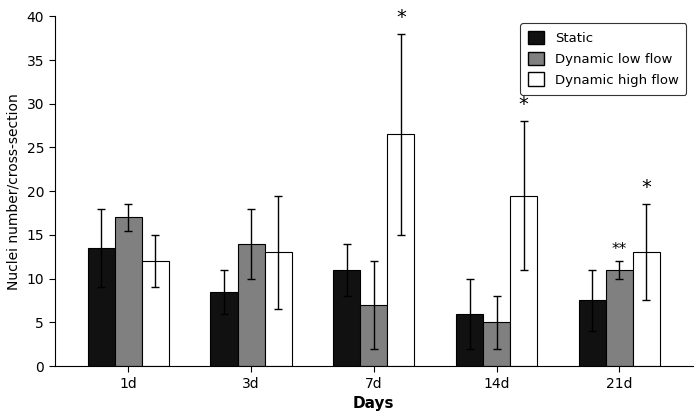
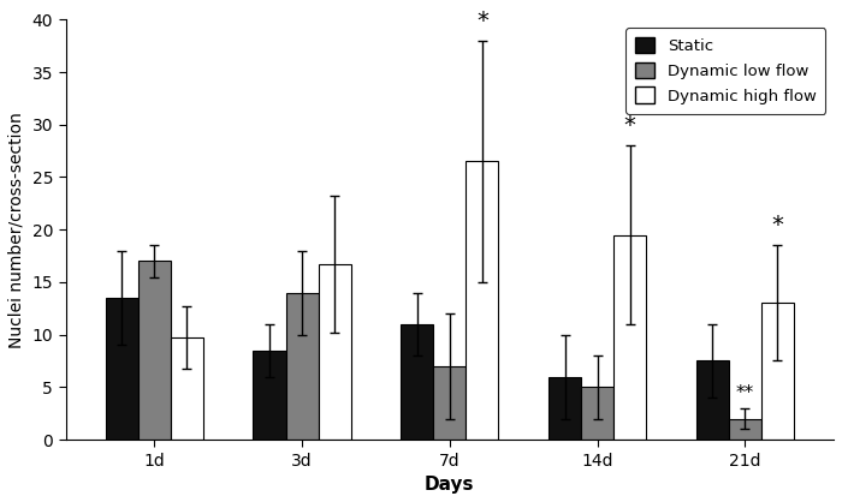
Dynamic high flow/1d: 12.0 -> 9.7
Dynamic high flow/3d: 13.0 -> 16.7
Dynamic low flow/21d: 11 -> 2
